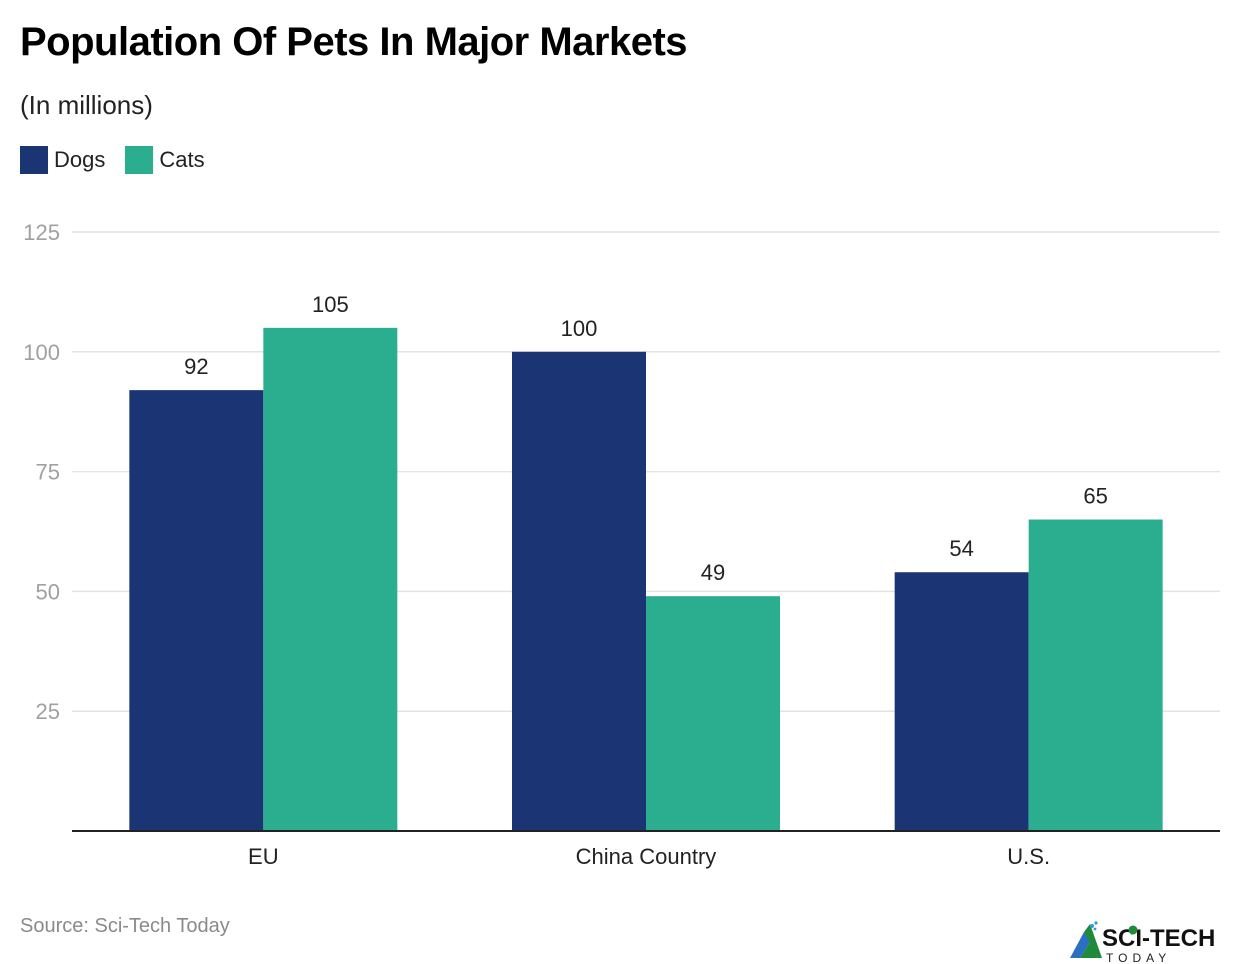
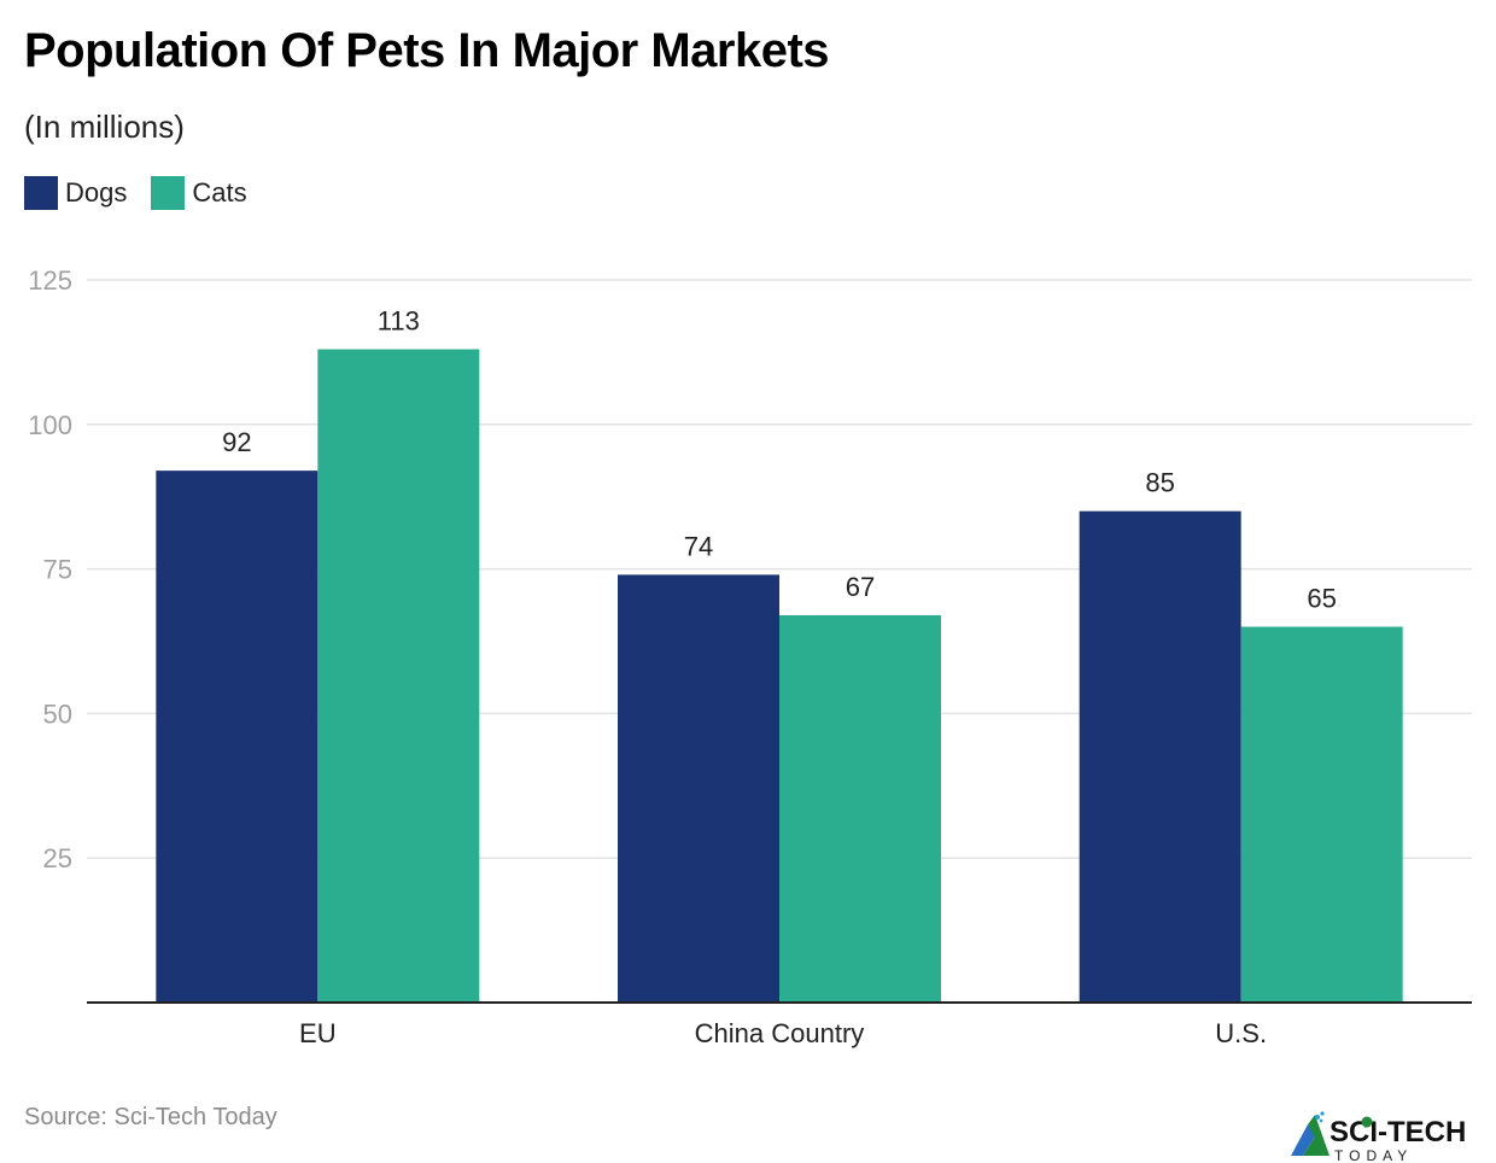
Cats/EU: 105 -> 113
Dogs/China Country: 100 -> 74
Cats/China Country: 49 -> 67
Dogs/U.S.: 54 -> 85
